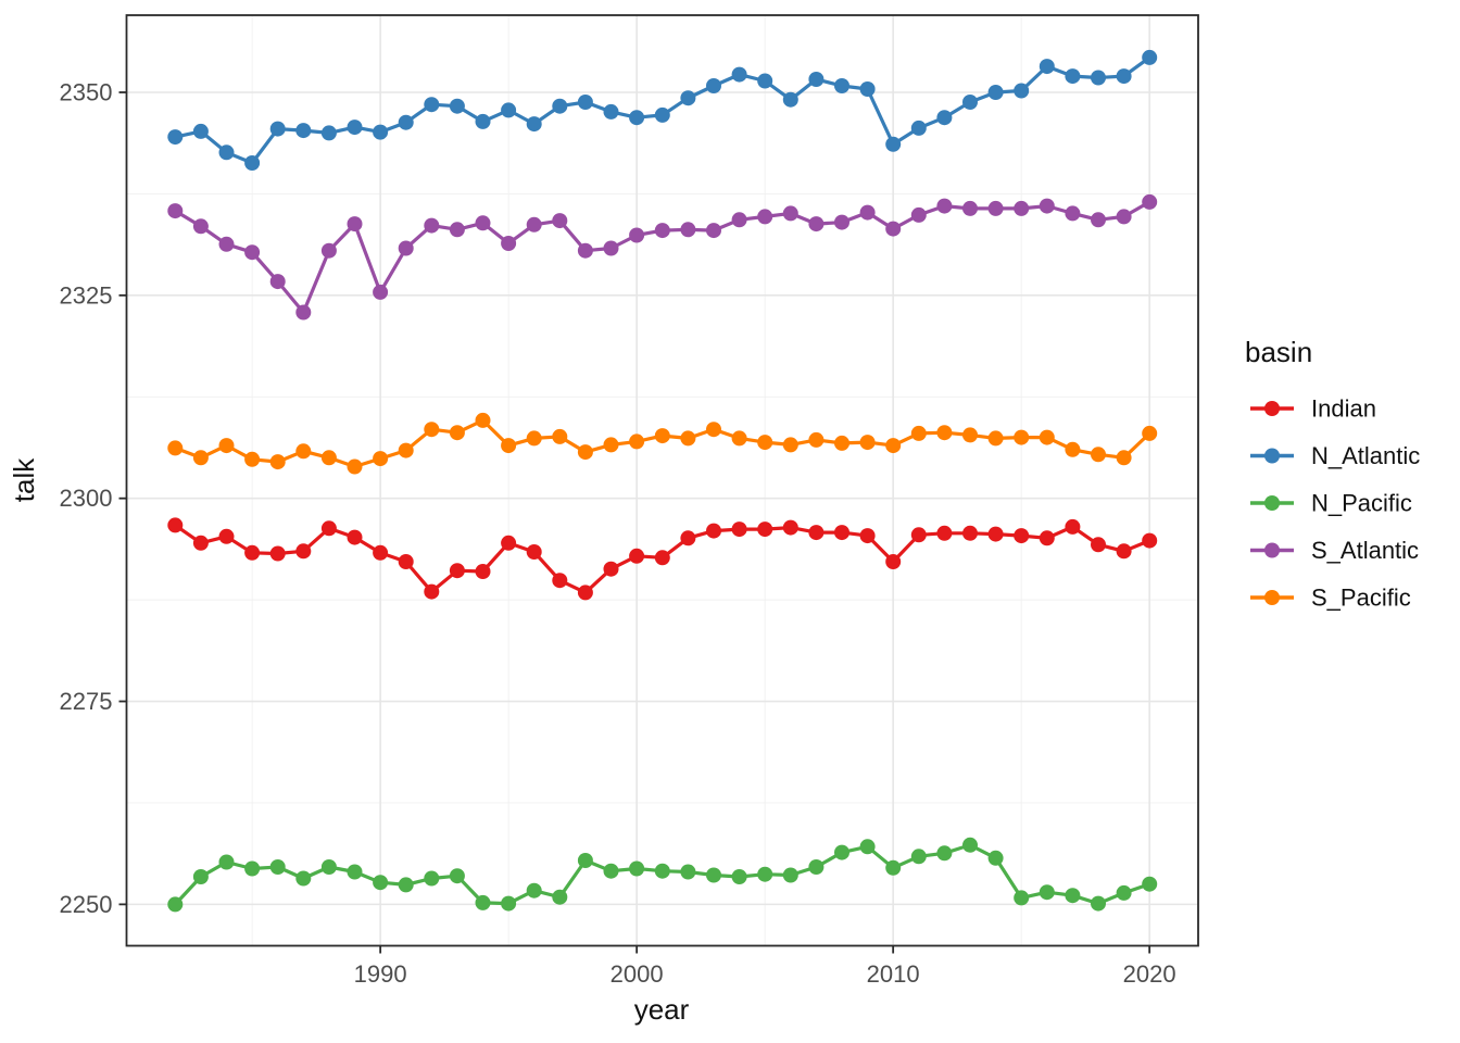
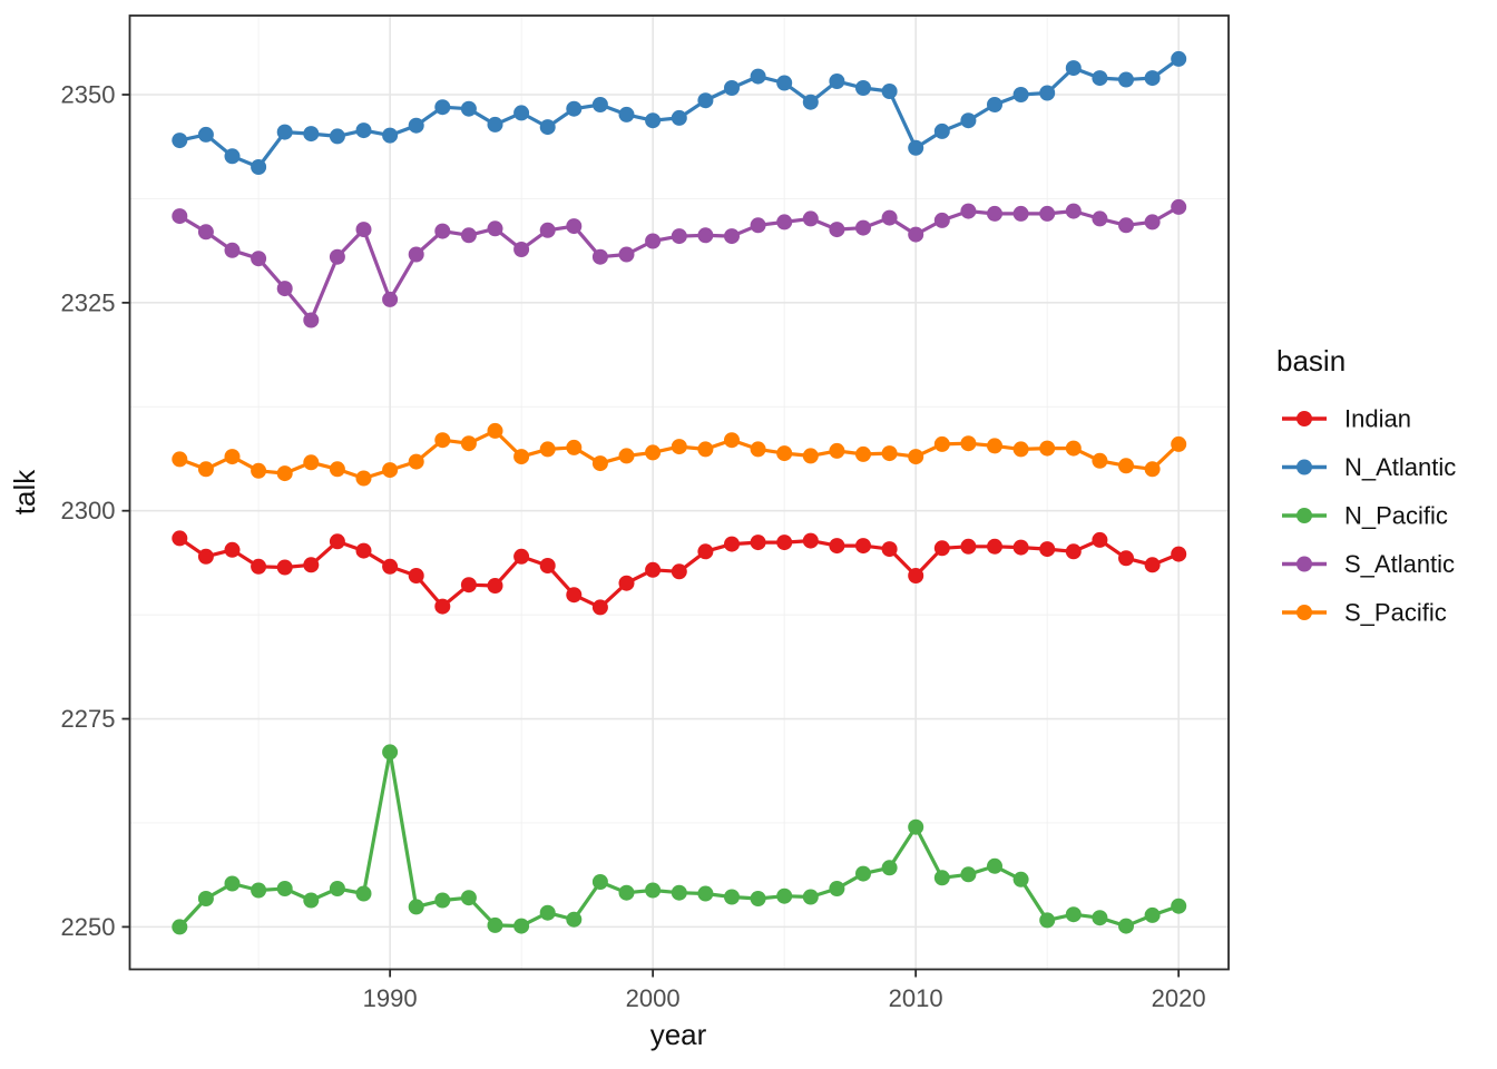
N_Pacific/1990: 2253 -> 2271
N_Pacific/2010: 2254 -> 2262
